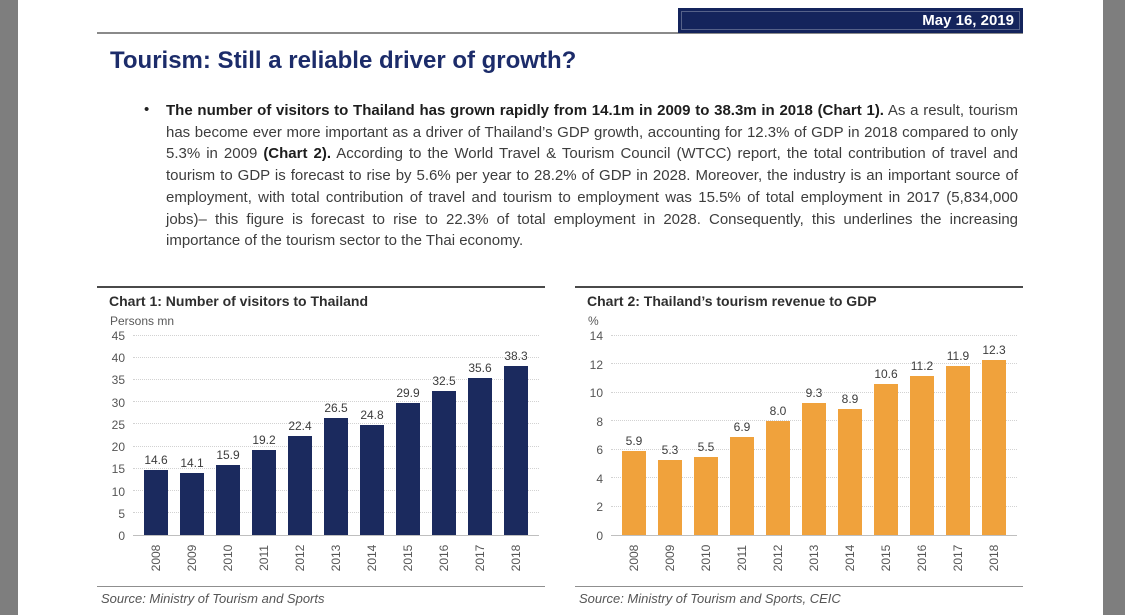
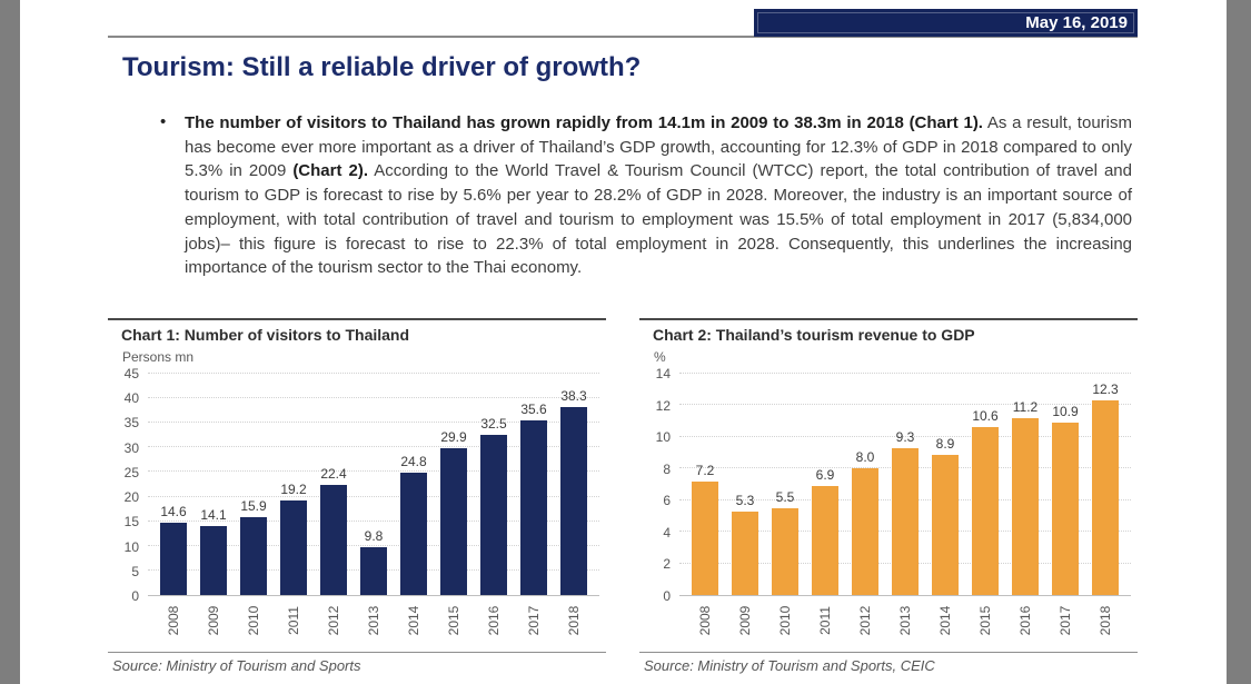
Chart 1: Number of visitors to Thailand/2013: 26.5 -> 9.8
Chart 2: Thailand’s tourism revenue to GDP/2008: 5.9 -> 7.2
Chart 2: Thailand’s tourism revenue to GDP/2017: 11.9 -> 10.9
